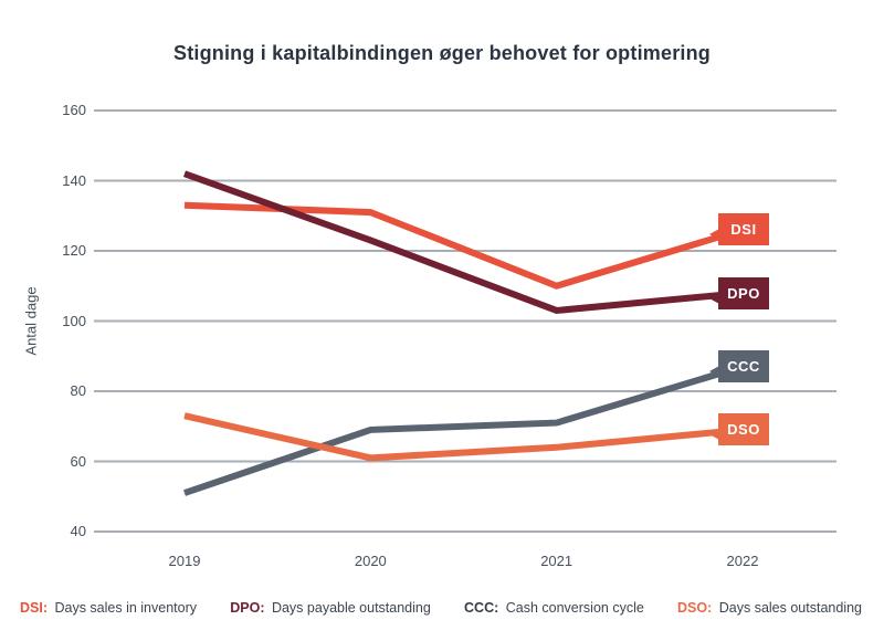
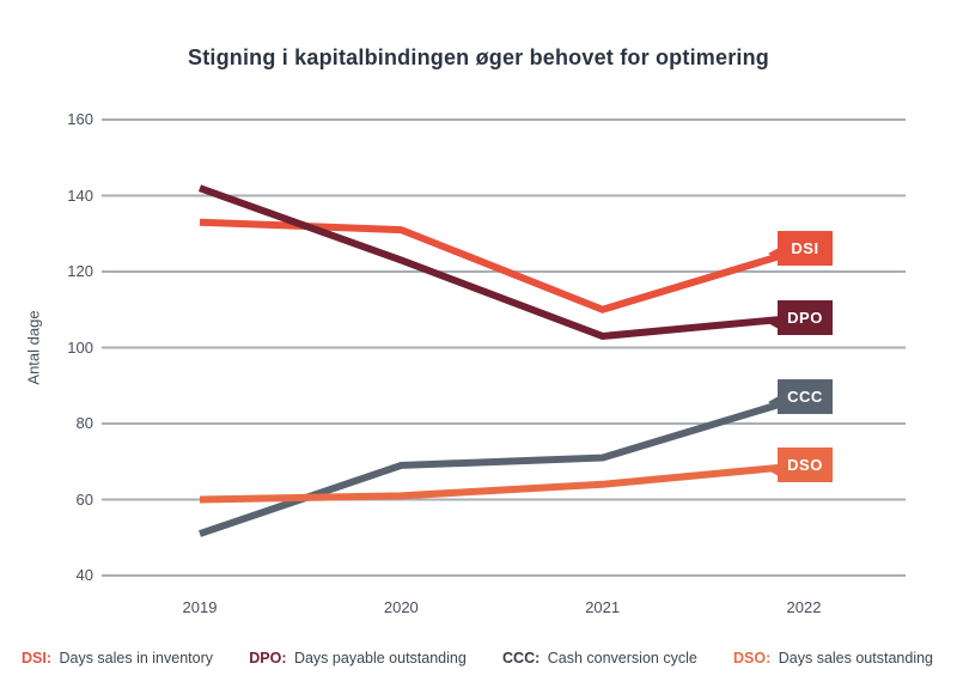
DSO/2019: 73 -> 60
